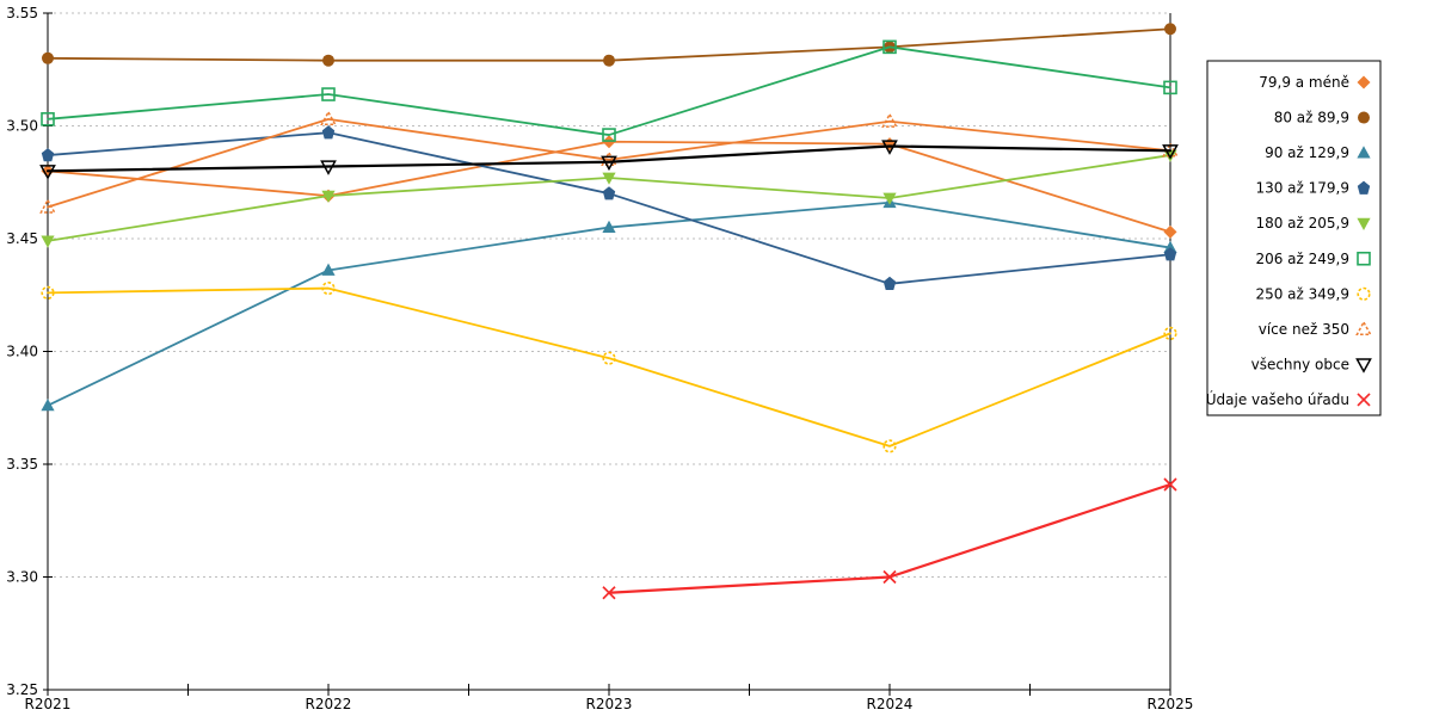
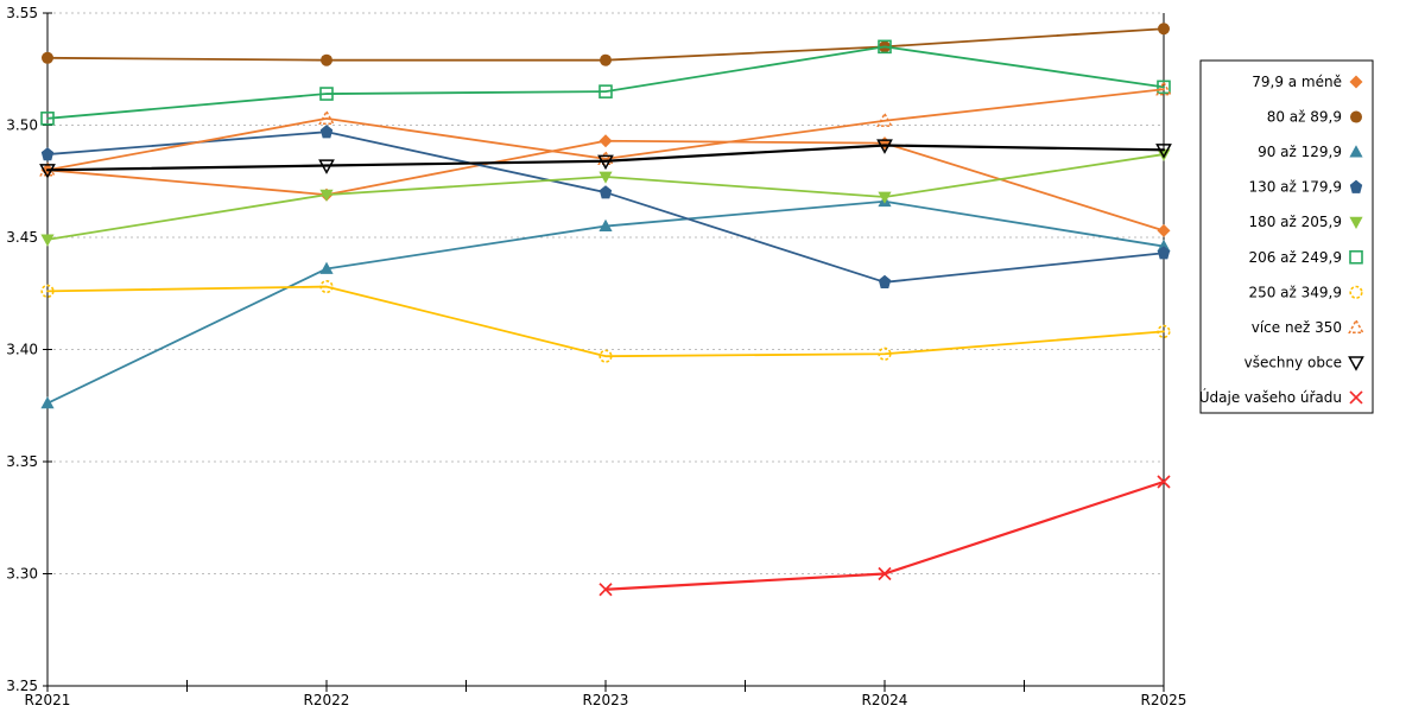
více než 350/R2021: 3.464 -> 3.480
206 až 249,9/R2023: 3.496 -> 3.515
250 až 349,9/R2024: 3.358 -> 3.398
více než 350/R2025: 3.489 -> 3.516
